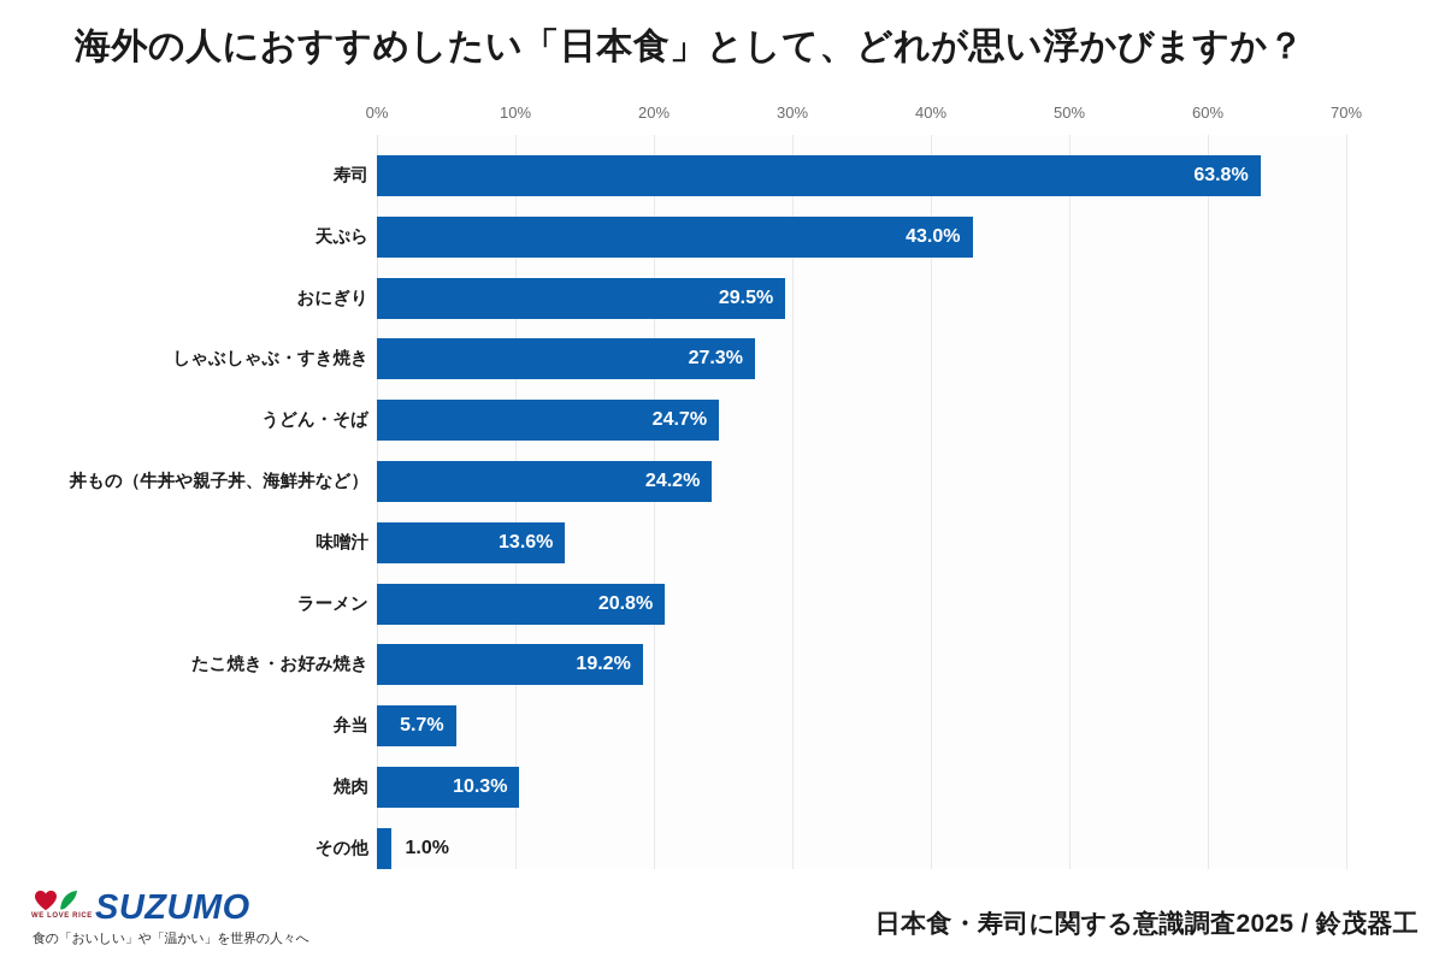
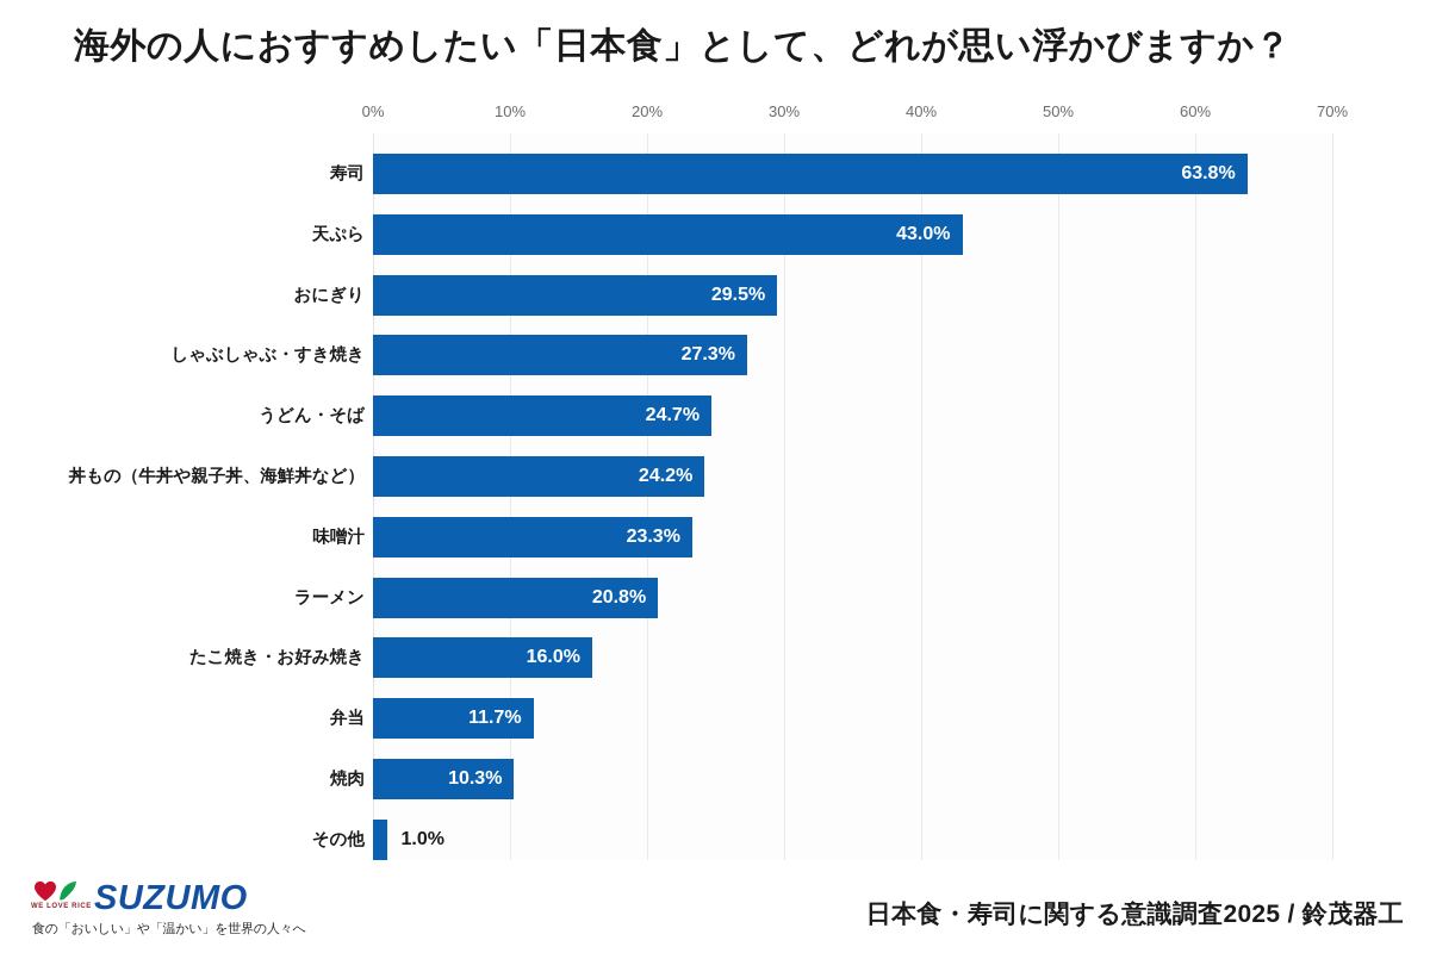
味噌汁: 13.6% -> 23.3%
たこ焼き・お好み焼き: 19.2% -> 16.0%
弁当: 5.7% -> 11.7%
